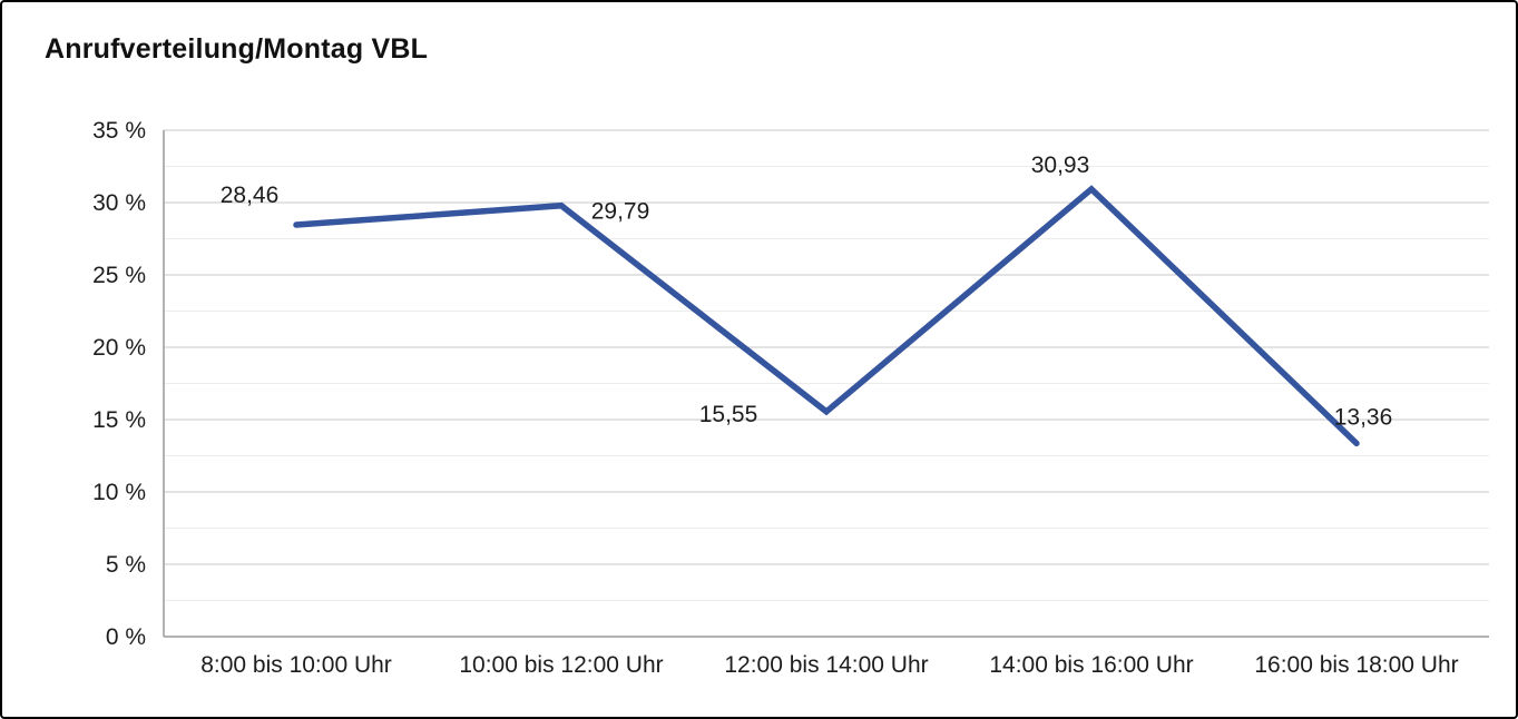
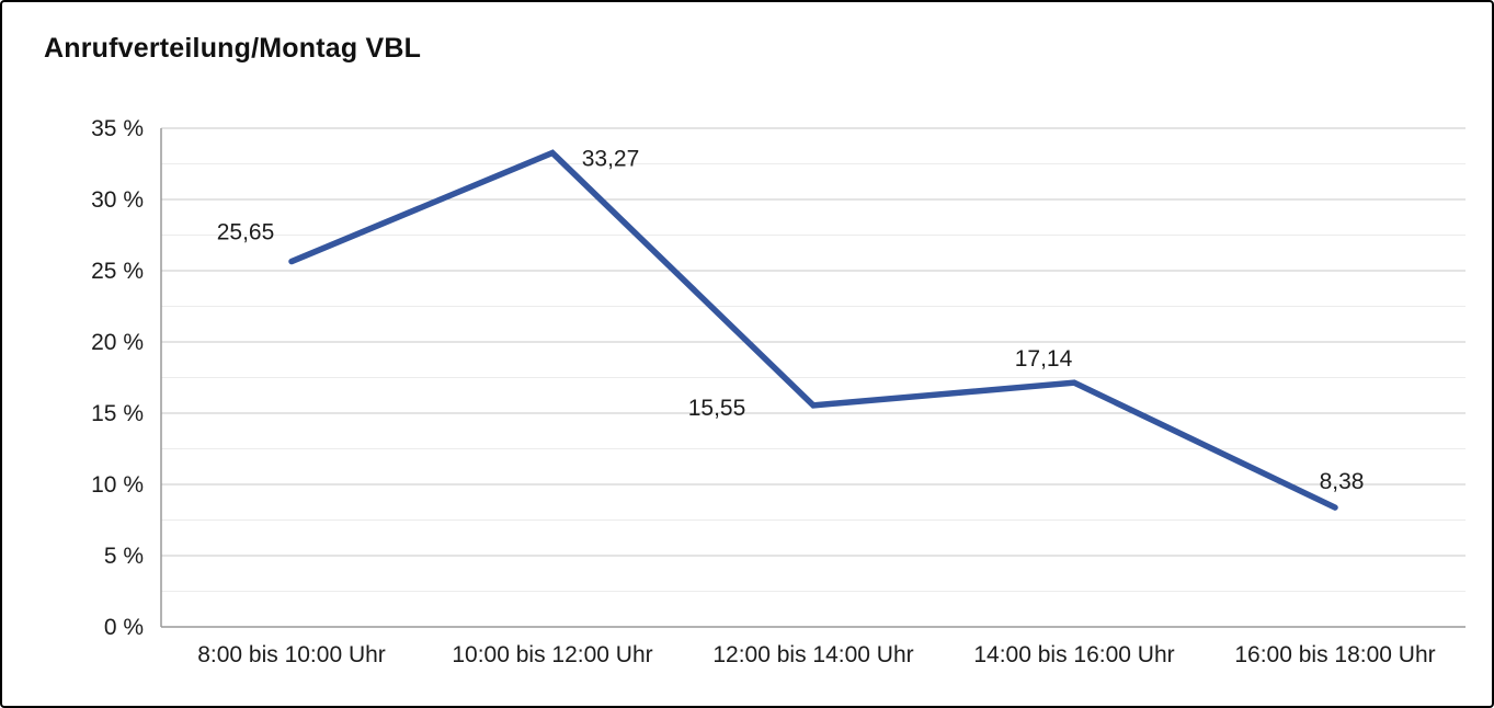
8:00 bis 10:00 Uhr: 28,46 -> 25,65
10:00 bis 12:00 Uhr: 29,79 -> 33,27
14:00 bis 16:00 Uhr: 30,93 -> 17,14
16:00 bis 18:00 Uhr: 13,36 -> 8,38
